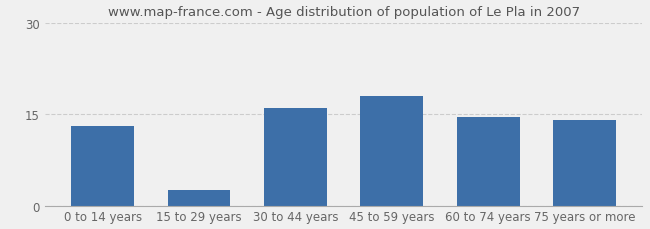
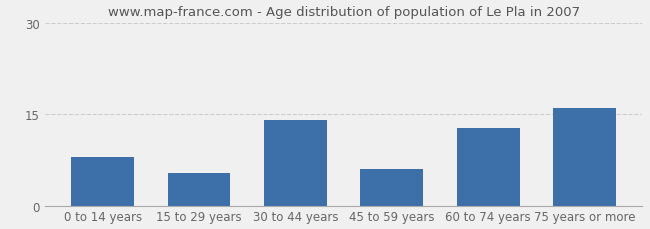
0 to 14 years: 13.0 -> 8.0
15 to 29 years: 2.5 -> 5.4
30 to 44 years: 16.0 -> 14.0
45 to 59 years: 18.0 -> 6.0
60 to 74 years: 14.5 -> 12.8
75 years or more: 14.0 -> 16.0
